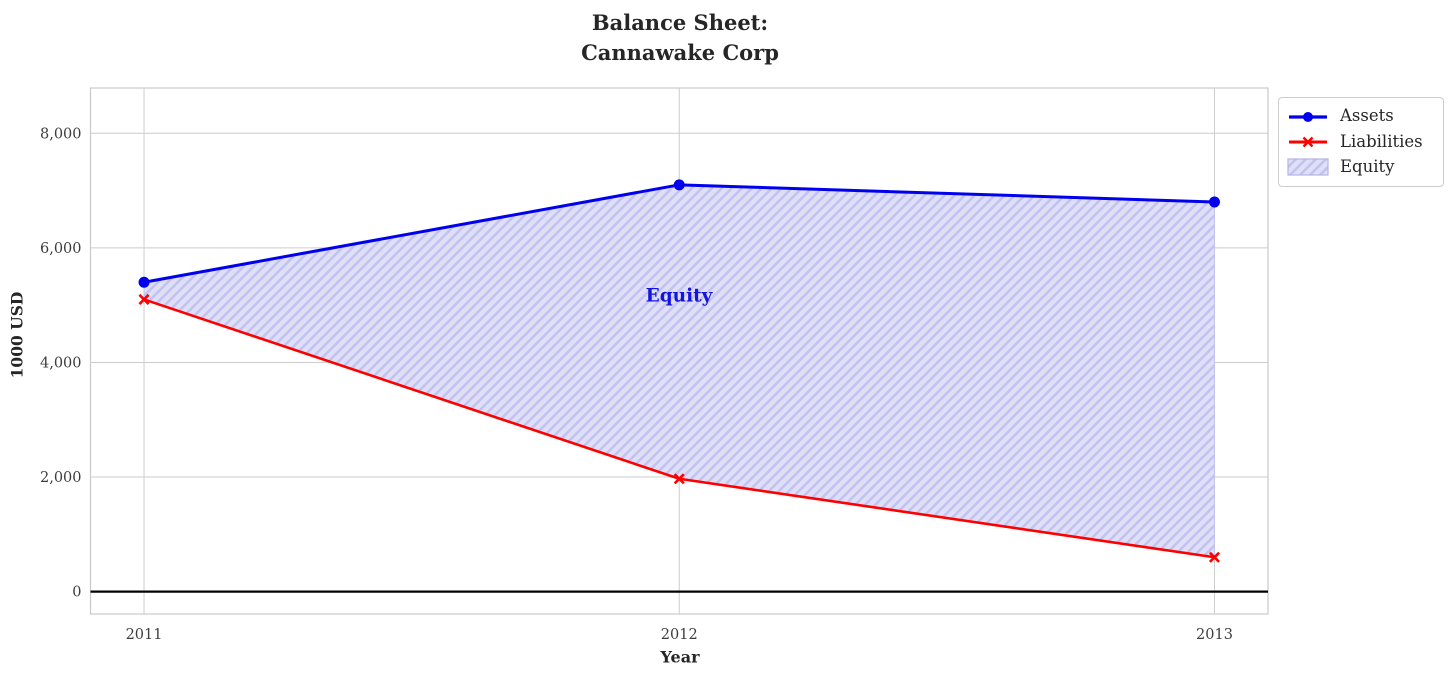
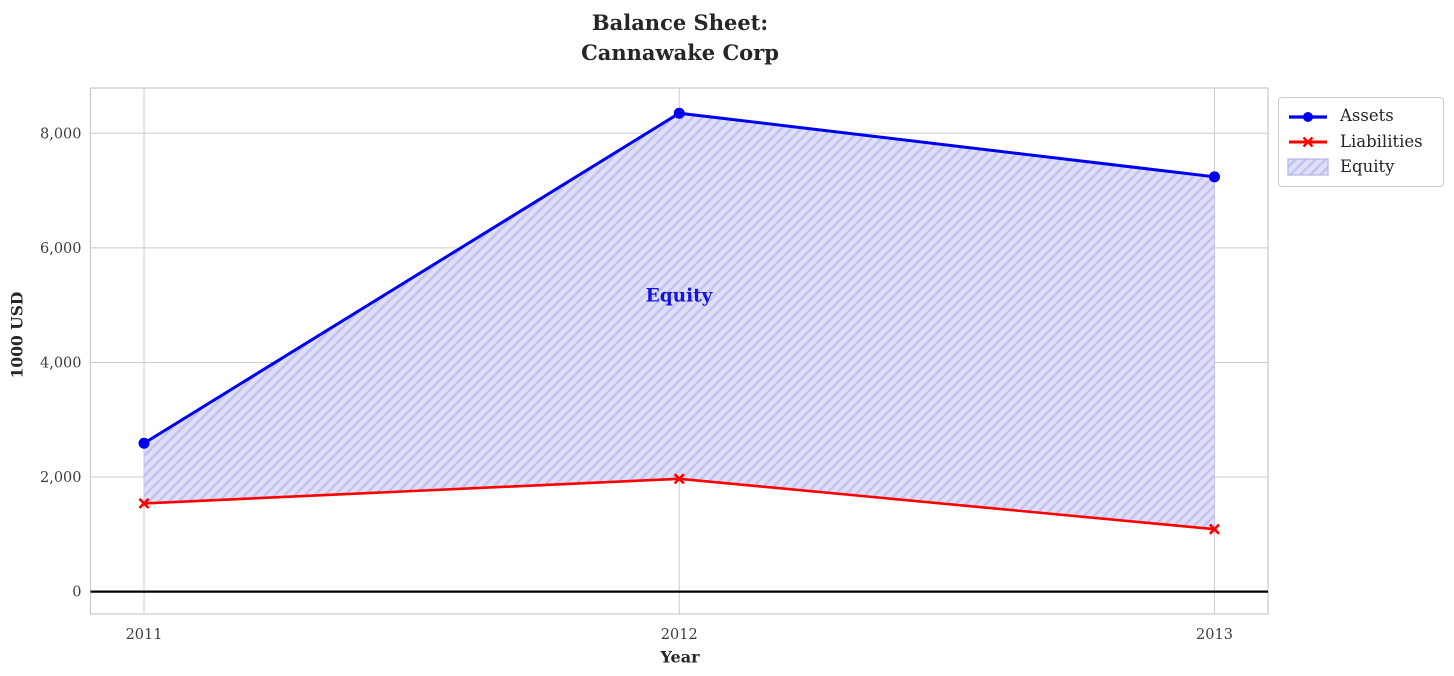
Assets/2011: 5400 -> 2600
Liabilities/2011: 5100 -> 1500
Assets/2012: 7100 -> 8400
Assets/2013: 6800 -> 7200
Liabilities/2013: 600 -> 1100
